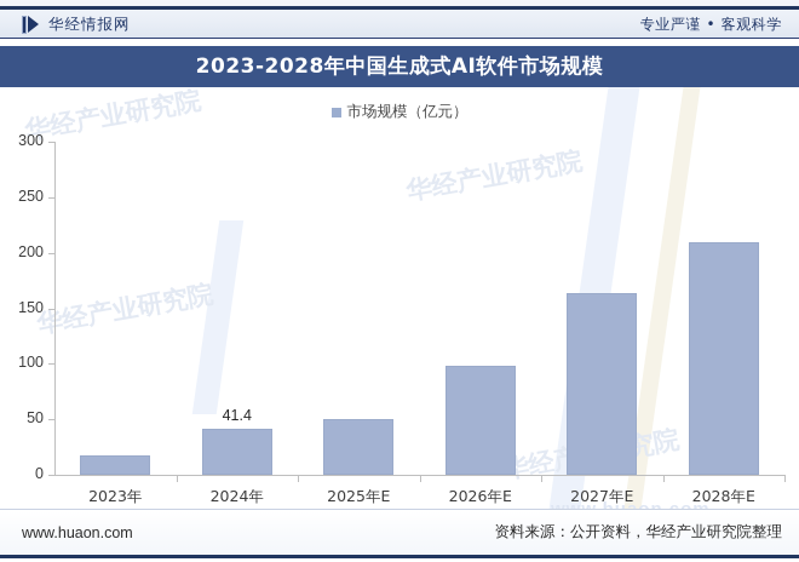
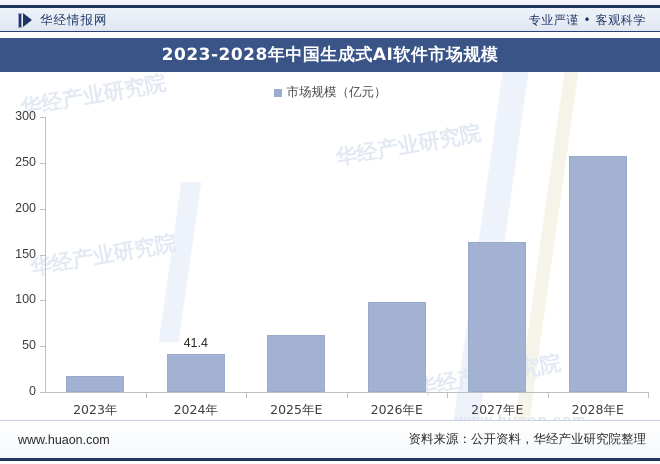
2025年E: 50 -> 60
2028年E: 210 -> 260
